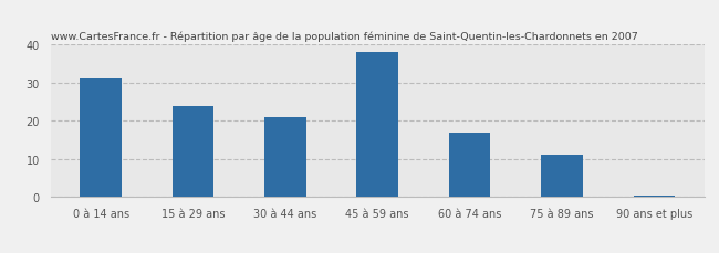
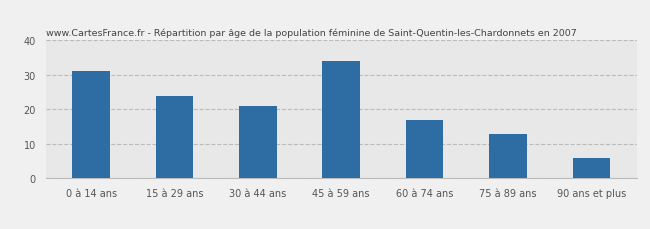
45 à 59 ans: 38.0 -> 34.0
75 à 89 ans: 11.0 -> 13.0
90 ans et plus: 0.5 -> 6.0
